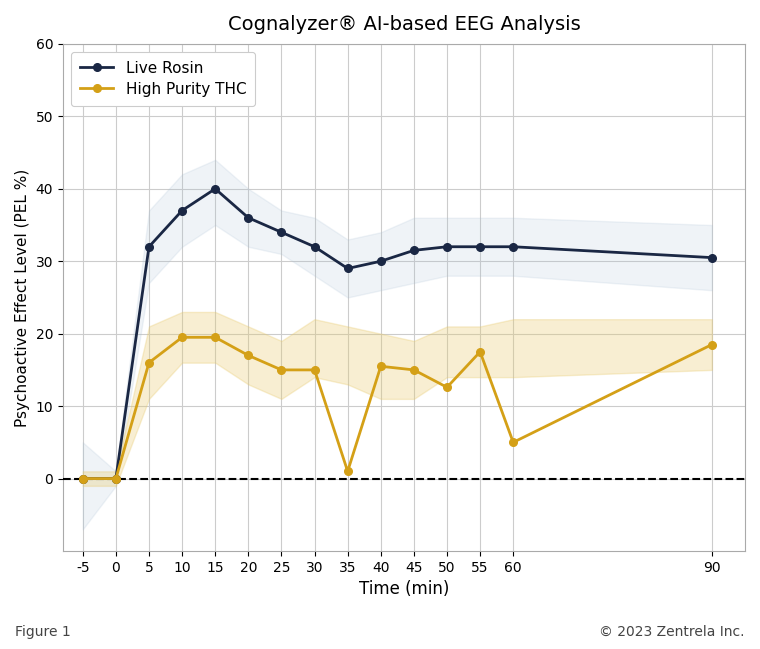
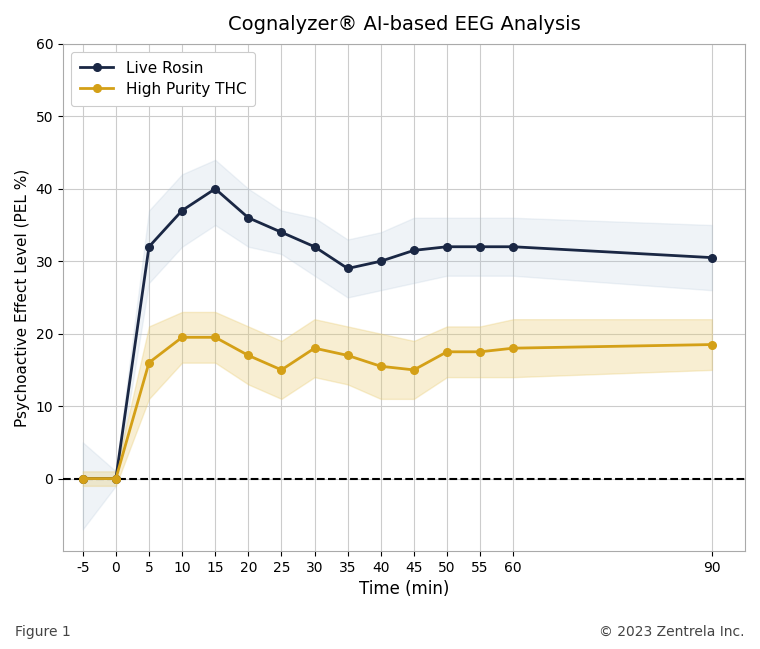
High Purity THC/30: 15.0 -> 18.0
High Purity THC/35: 1.0 -> 17.0
High Purity THC/50: 12.6 -> 17.5
High Purity THC/60: 5.0 -> 18.0
